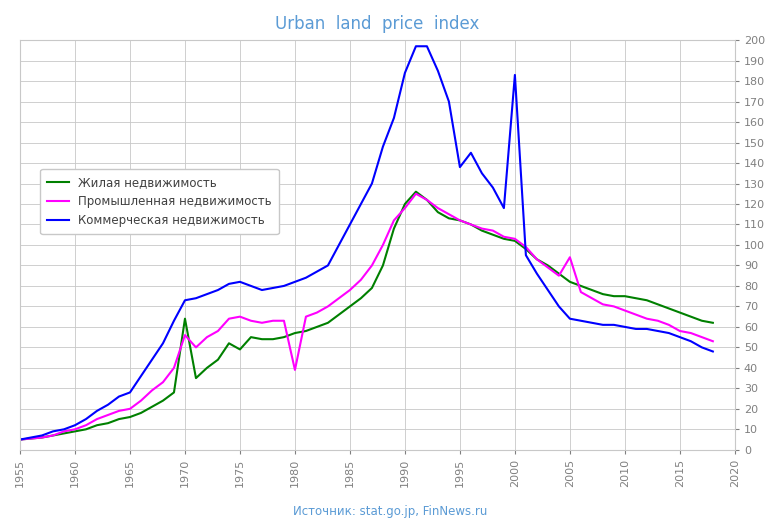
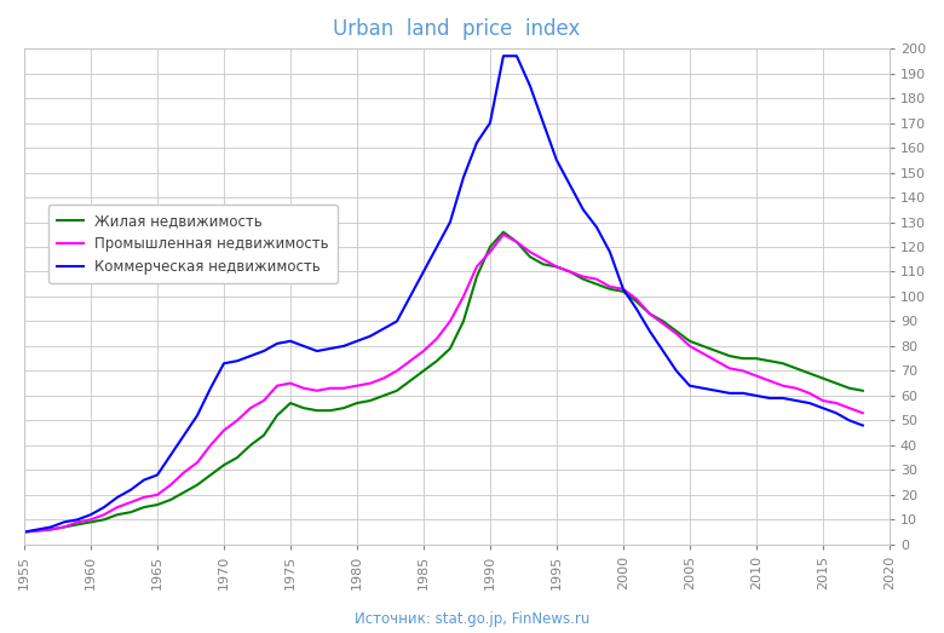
Жилая недвижимость/1970: 64.0 -> 32.0
Промышленная недвижимость/1970: 56.0 -> 46.0
Жилая недвижимость/1975: 49.0 -> 57.0
Промышленная недвижимость/1980: 39.0 -> 64.0
Коммерческая недвижимость/1990: 184 -> 170
Коммерческая недвижимость/1995: 138 -> 155
Коммерческая недвижимость/2000: 183 -> 103
Промышленная недвижимость/2005: 94.0 -> 80.0
